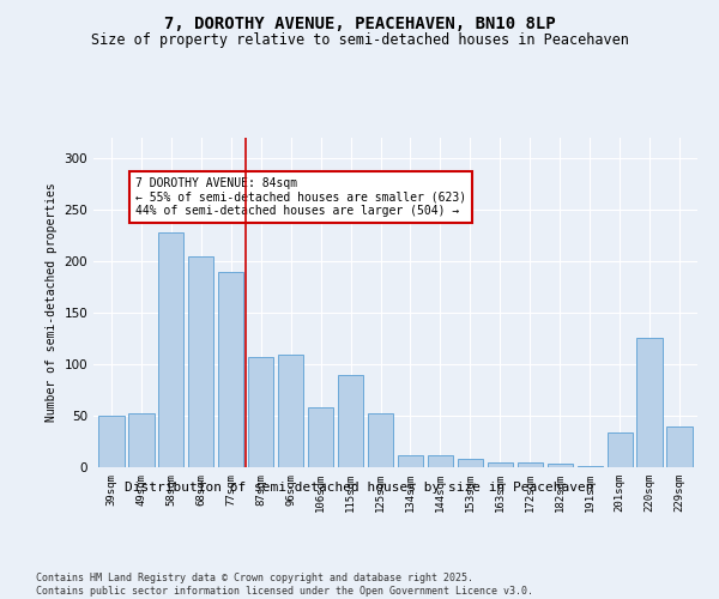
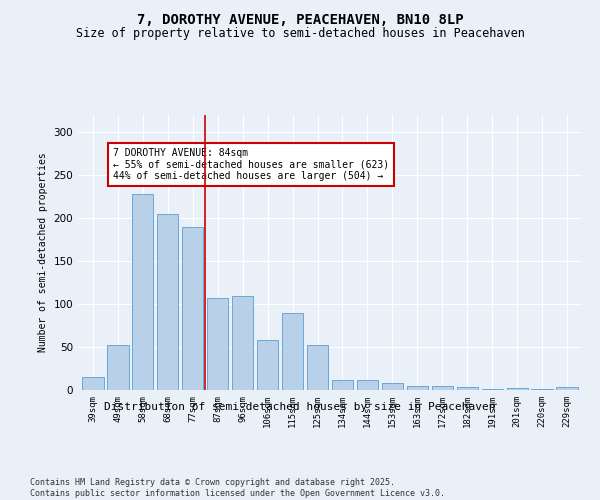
39sqm: 50 -> 15
201sqm: 34 -> 2
220sqm: 126 -> 1
229sqm: 40 -> 3
